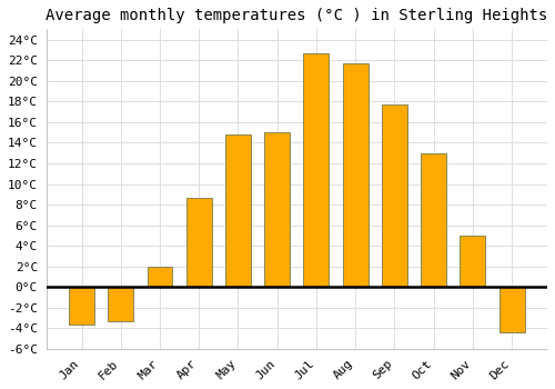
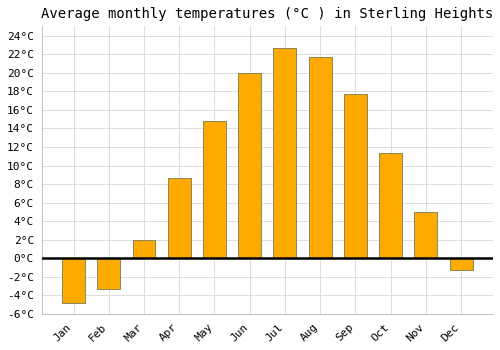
Jan: -3.6°C -> -4.8°C
Jun: 15.0°C -> 20.0°C
Oct: 13.0°C -> 11.4°C
Dec: -4.4°C -> -1.3°C
